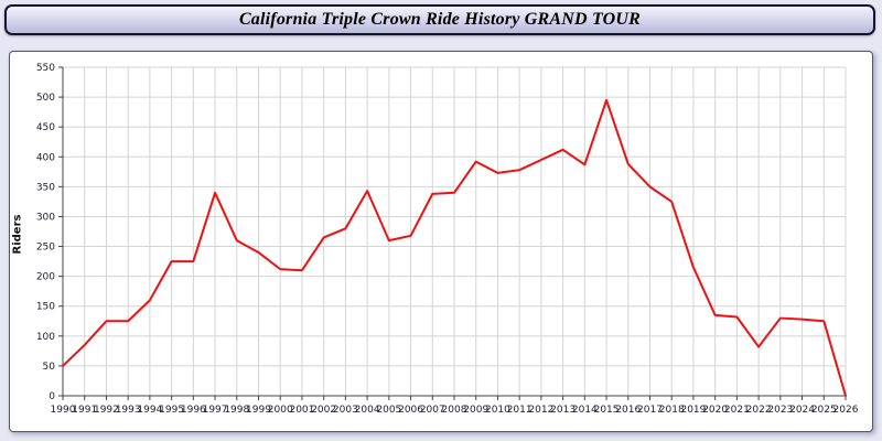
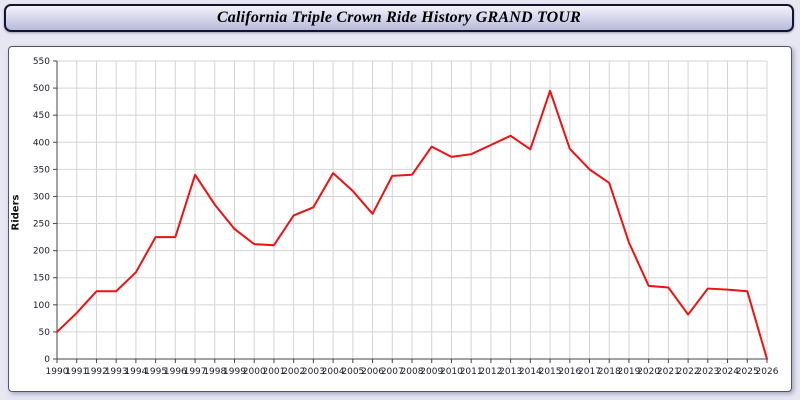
1998: 260 -> 280
2005: 260 -> 310
